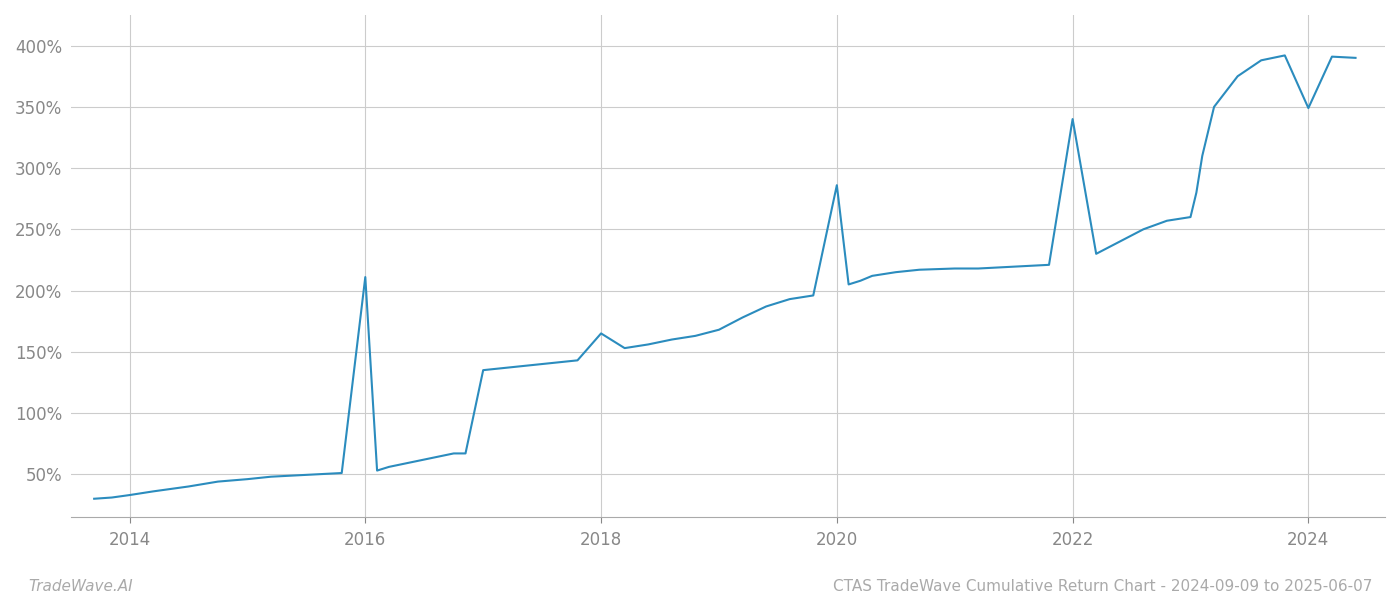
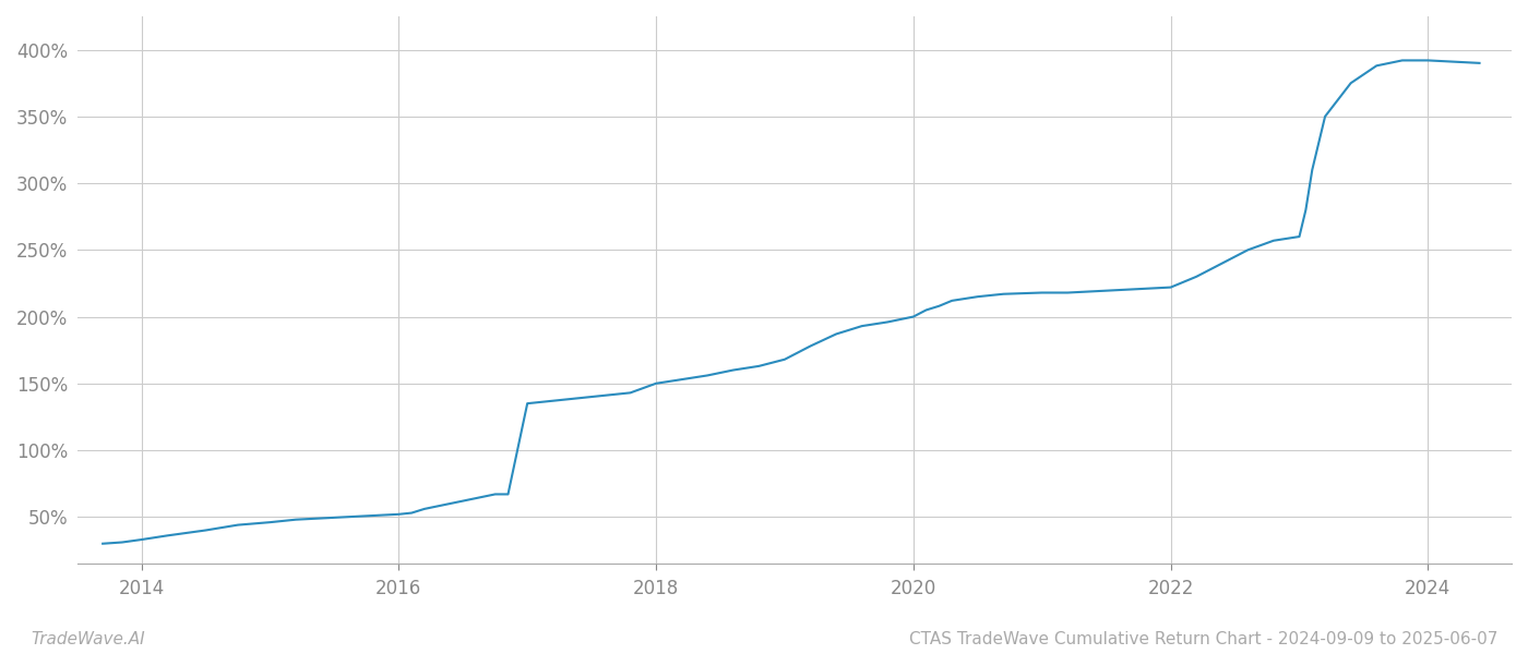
2016: 211% -> 52%
2018: 165% -> 150%
2020: 286% -> 200%
2022: 340% -> 222%
2024: 349% -> 392%
